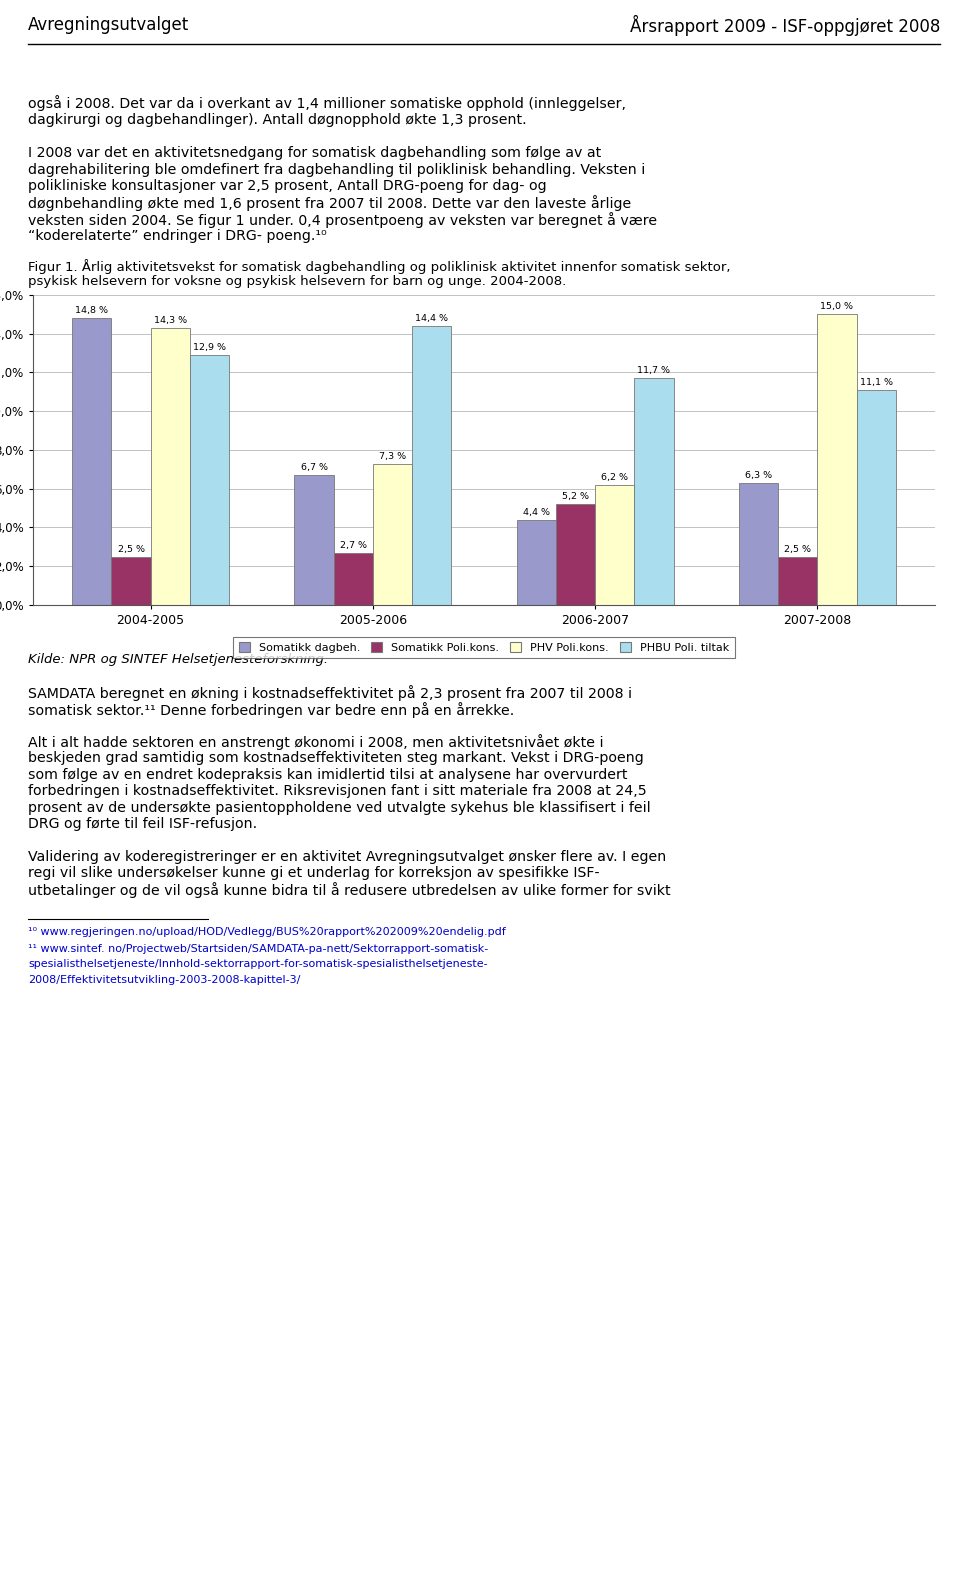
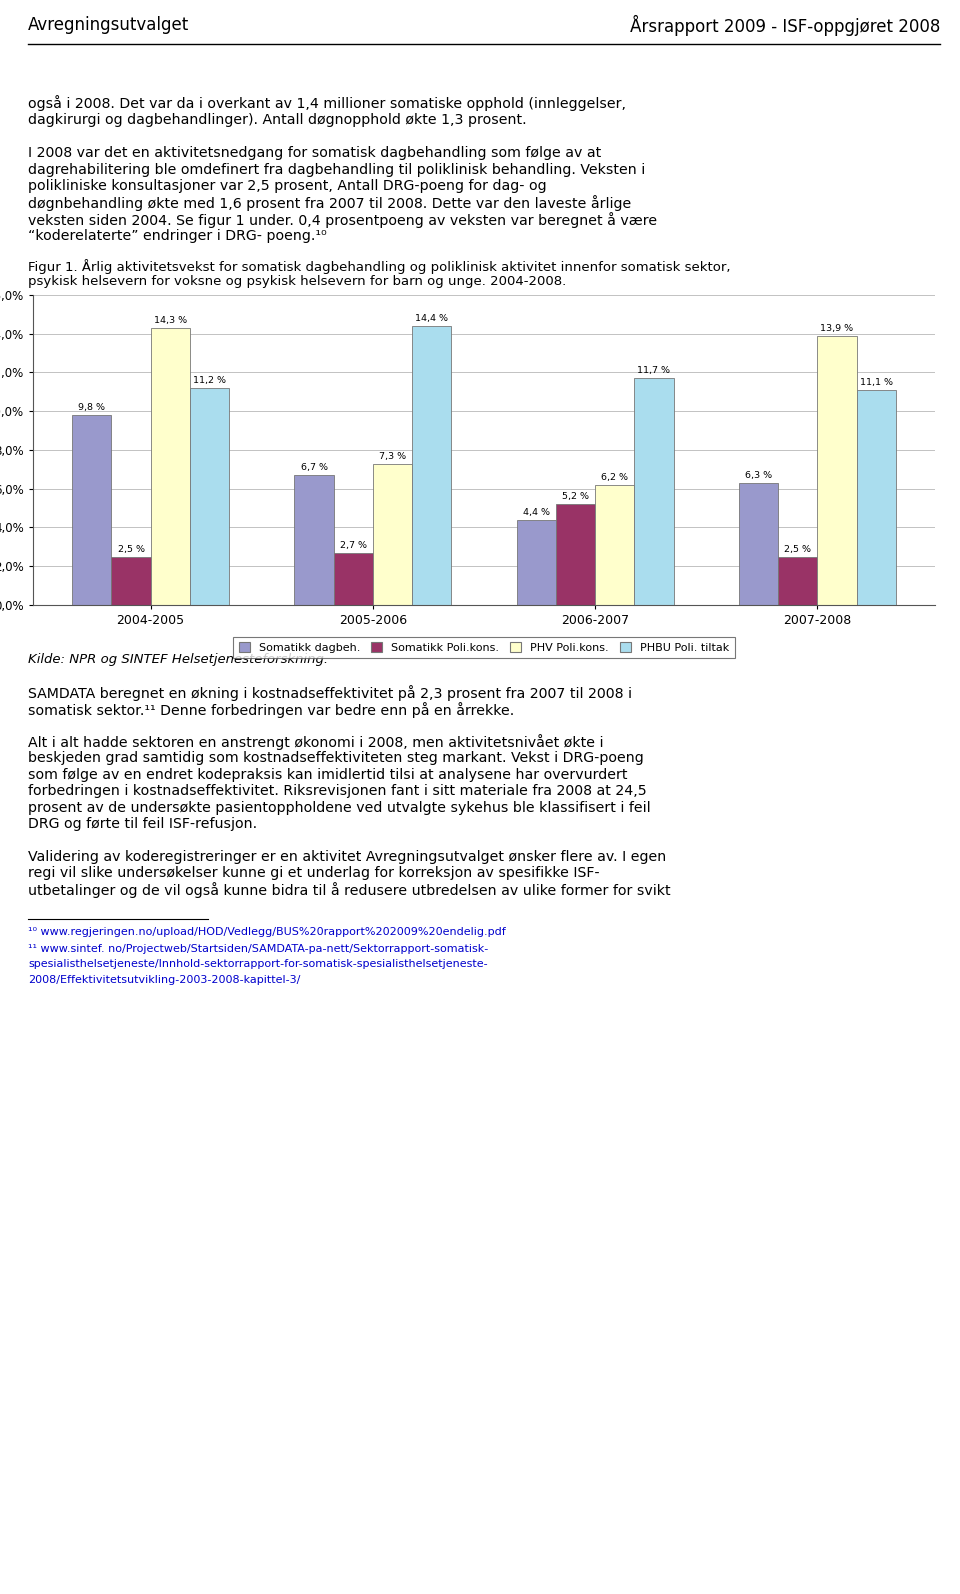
Somatikk dagbeh./2004-2005: 14,8 -> 9,8
PHBU Poli. tiltak/2004-2005: 12,9 -> 11,2
PHV Poli.kons./2007-2008: 15,0 -> 13,9
